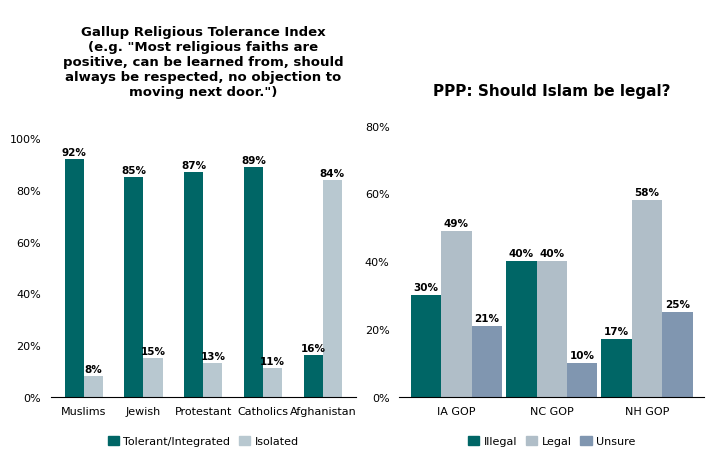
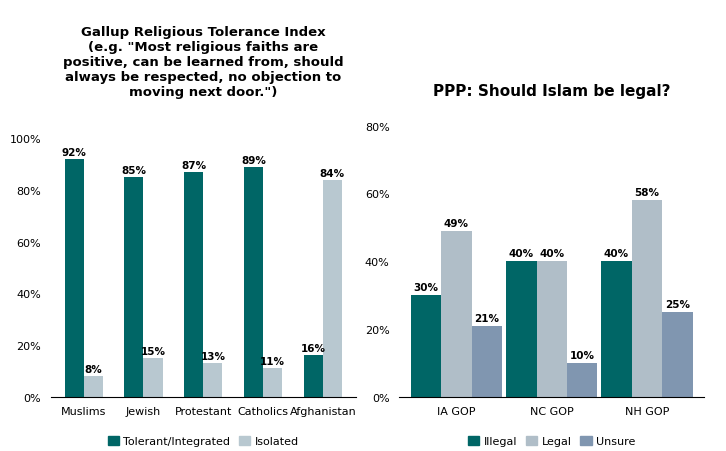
Illegal/NH GOP: 17% -> 40%
